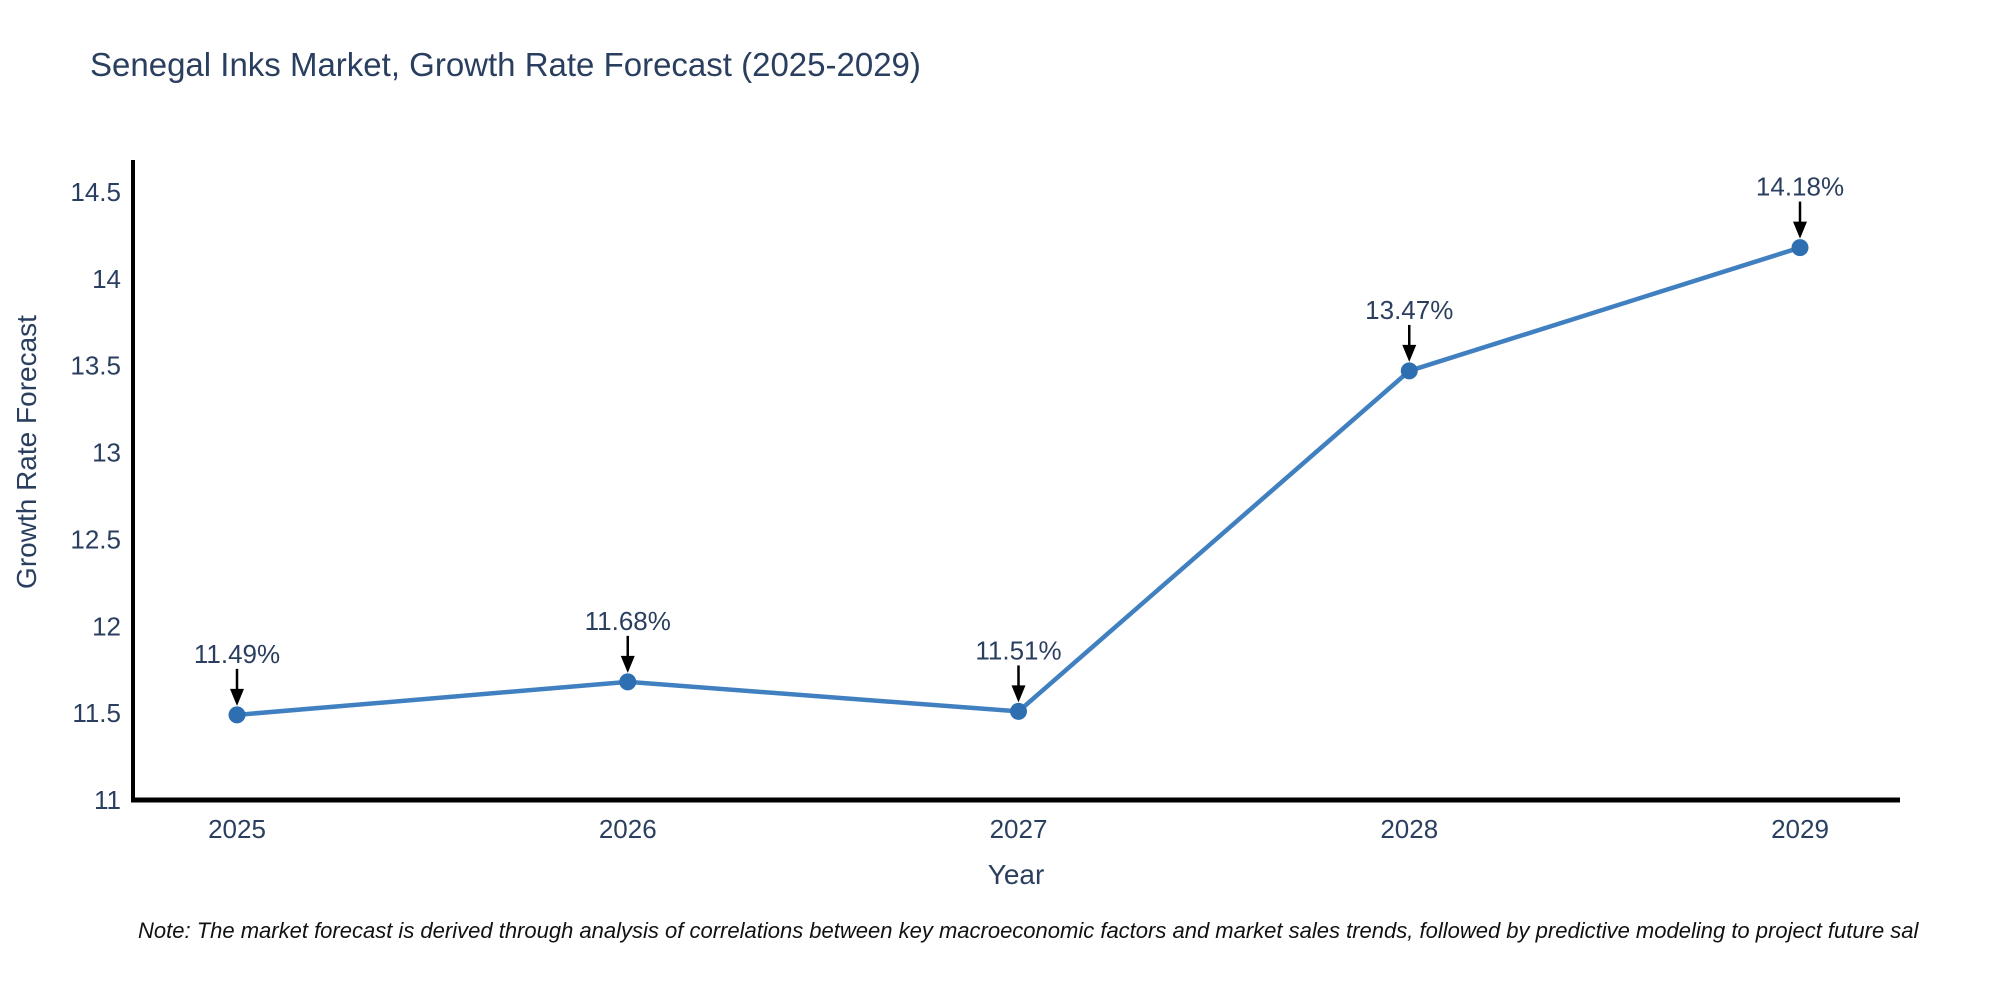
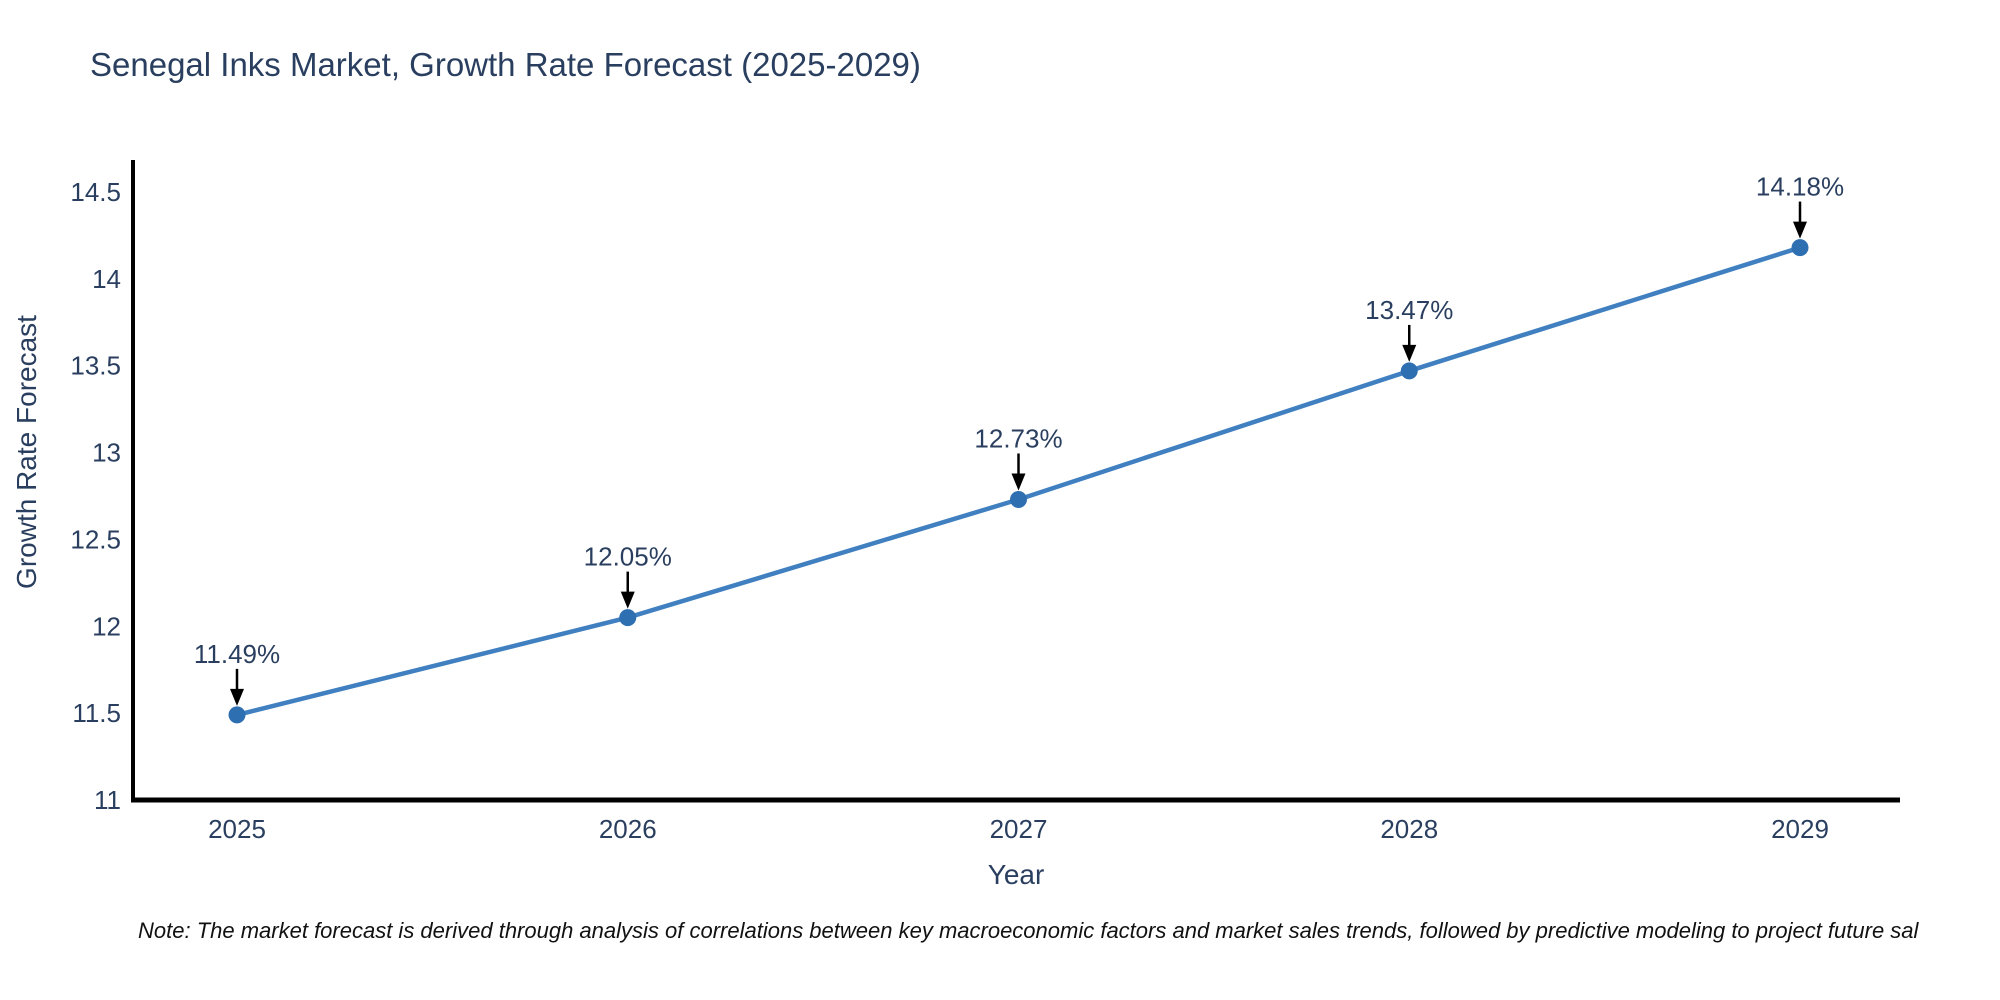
2026: 11.68% -> 12.05%
2027: 11.51% -> 12.73%
